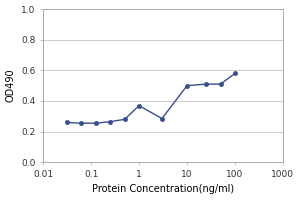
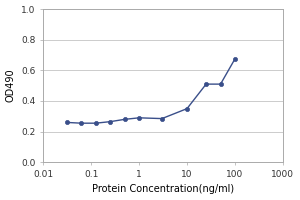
1: 0.37 -> 0.29
10: 0.50 -> 0.35
100: 0.58 -> 0.68
